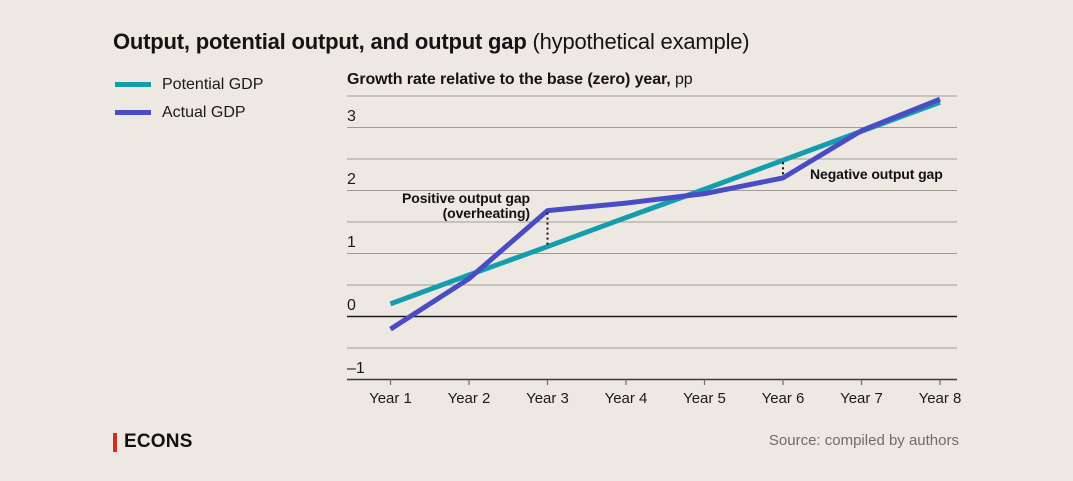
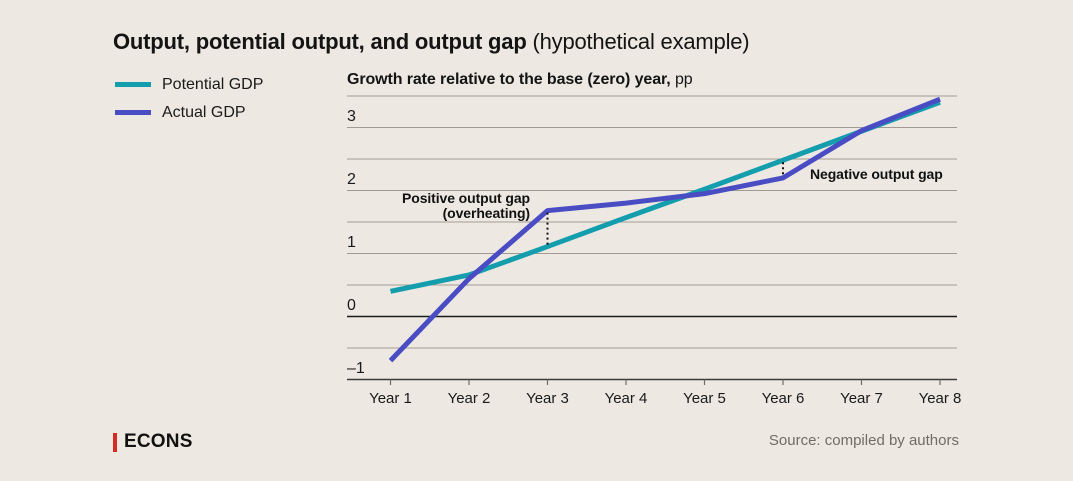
Potential GDP/Year 1: 0.2 -> 0.4
Actual GDP/Year 1: -0.2 -> -0.7
